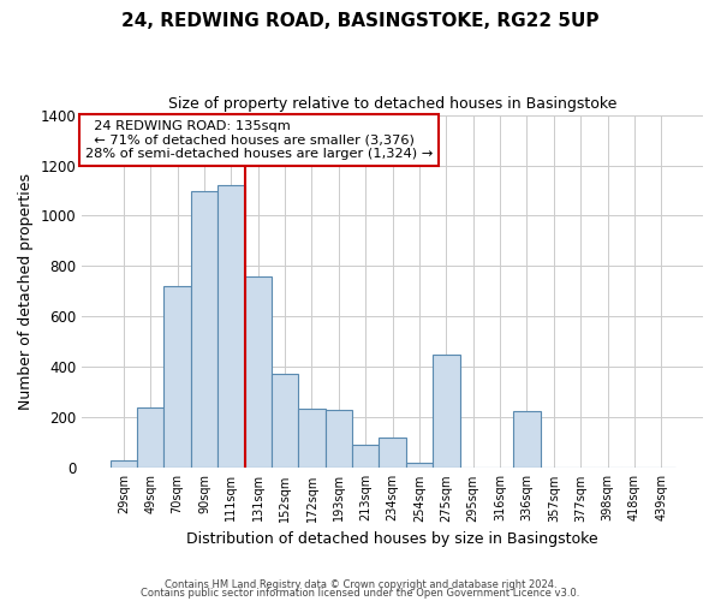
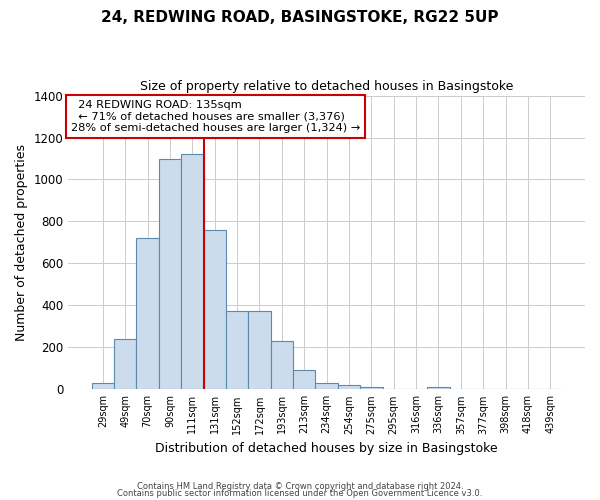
172sqm: 235 -> 375
234sqm: 120 -> 30
275sqm: 450 -> 10
336sqm: 225 -> 10
